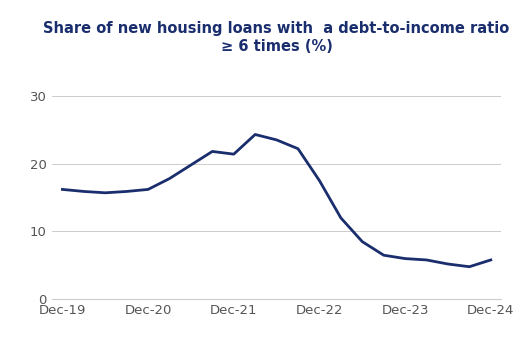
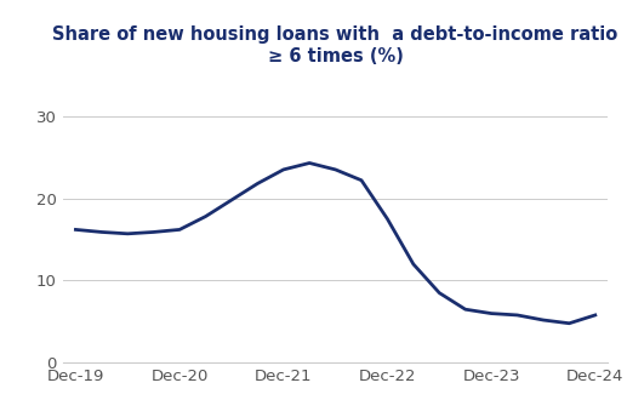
Dec-21: 21.4 -> 23.5
